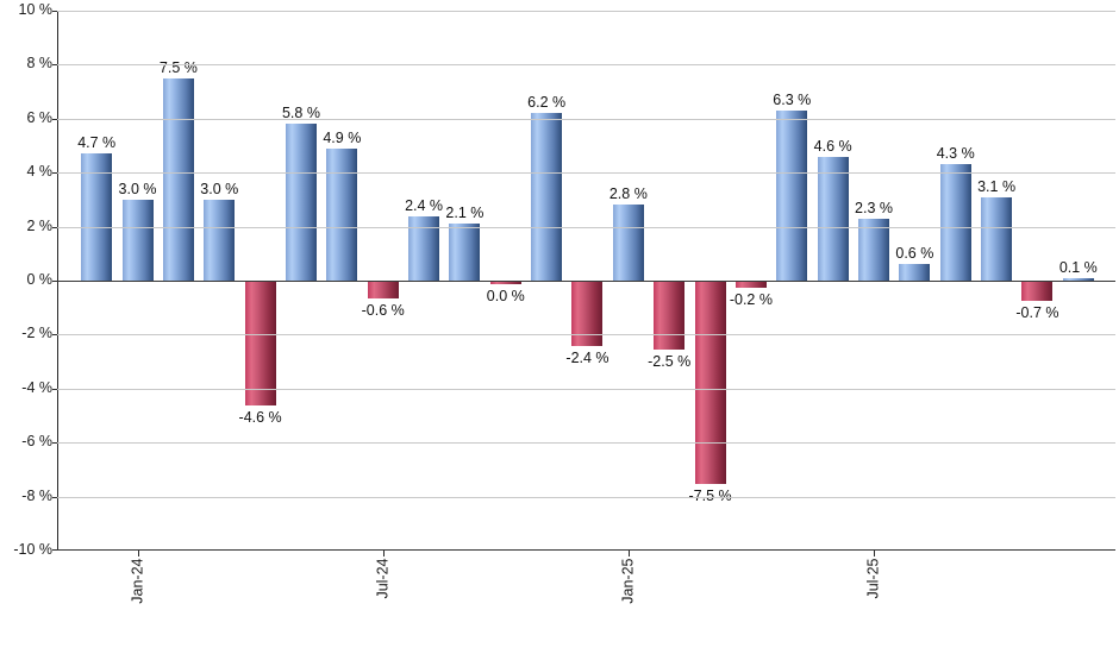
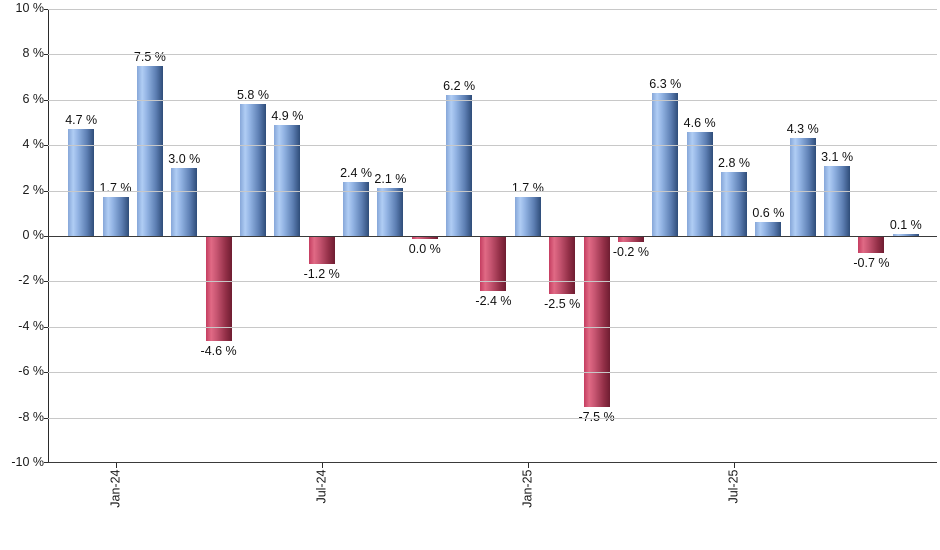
Jan-24: 3.0 -> 1.7
Jul-24: -0.6 -> -1.2
Jan-25: 2.8 -> 1.7
Jul-25: 2.3 -> 2.8
